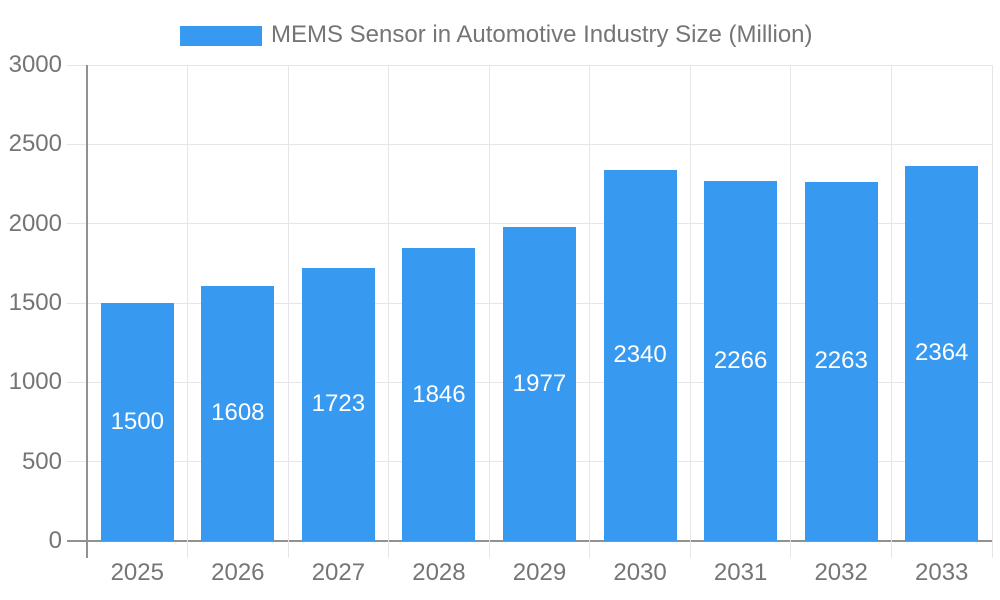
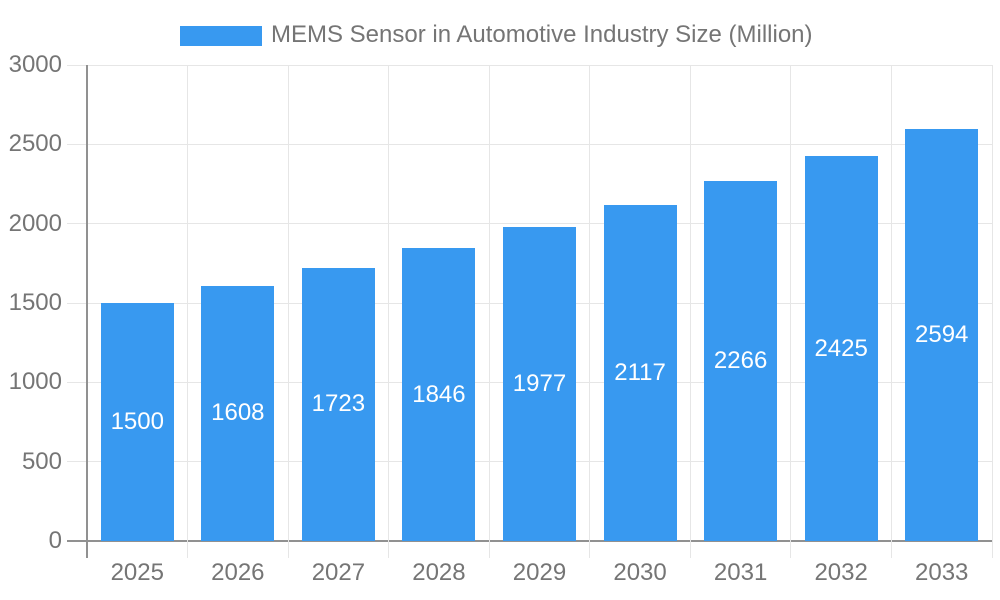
2030: 2340 -> 2117
2032: 2263 -> 2425
2033: 2364 -> 2594
